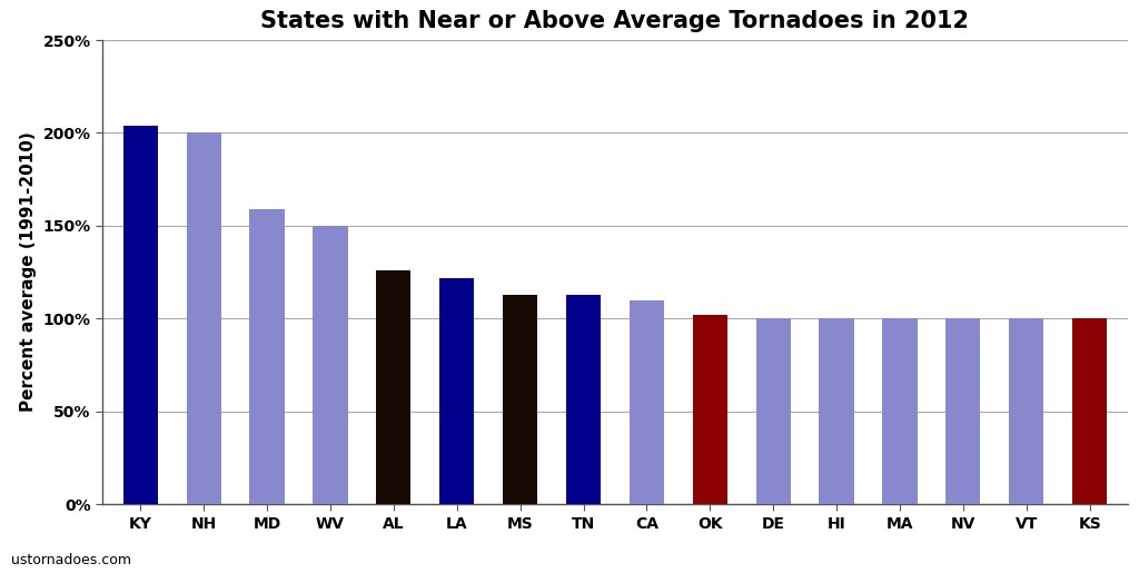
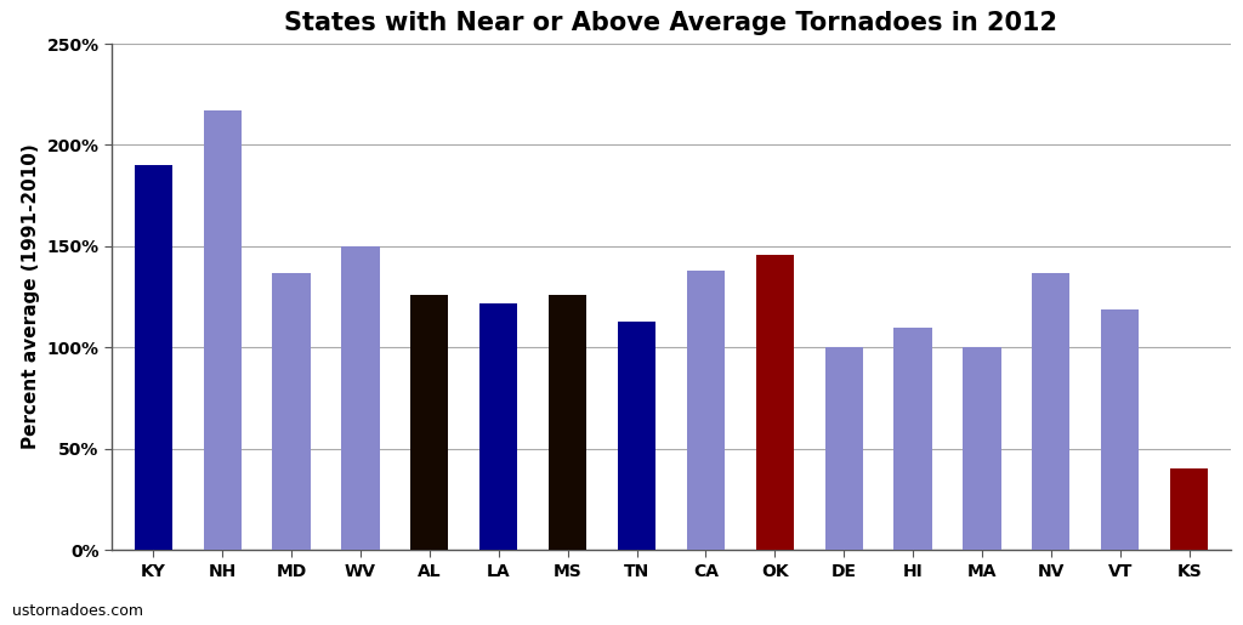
KY: 204% -> 190%
NH: 200% -> 217%
MD: 159% -> 137%
MS: 113% -> 126%
CA: 110% -> 138%
OK: 102% -> 146%
HI: 100% -> 110%
NV: 100% -> 137%
VT: 100% -> 119%
KS: 100% -> 40%
